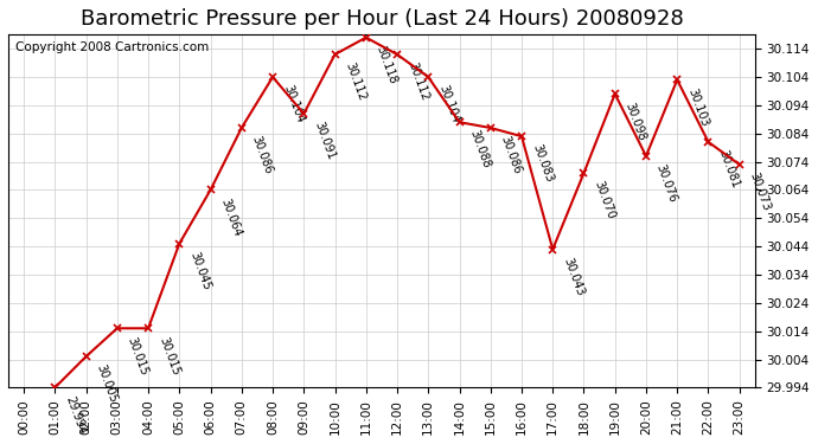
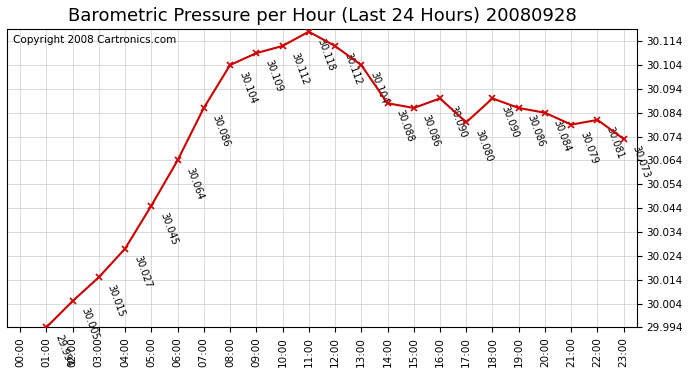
04:00: 30.015 -> 30.027
09:00: 30.091 -> 30.109
16:00: 30.083 -> 30.090
17:00: 30.043 -> 30.080
18:00: 30.070 -> 30.090
19:00: 30.098 -> 30.086
20:00: 30.076 -> 30.084
21:00: 30.103 -> 30.079
